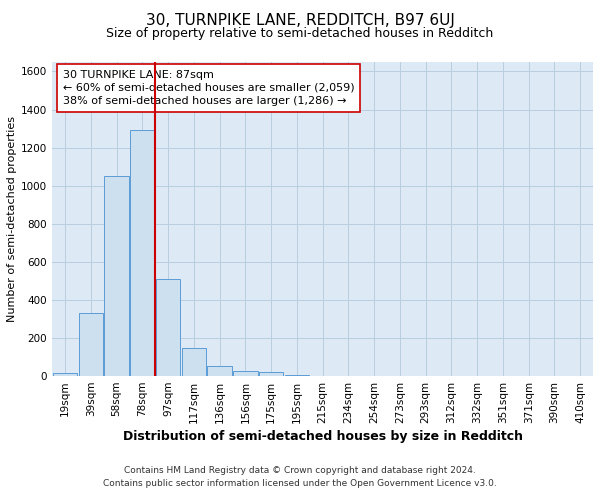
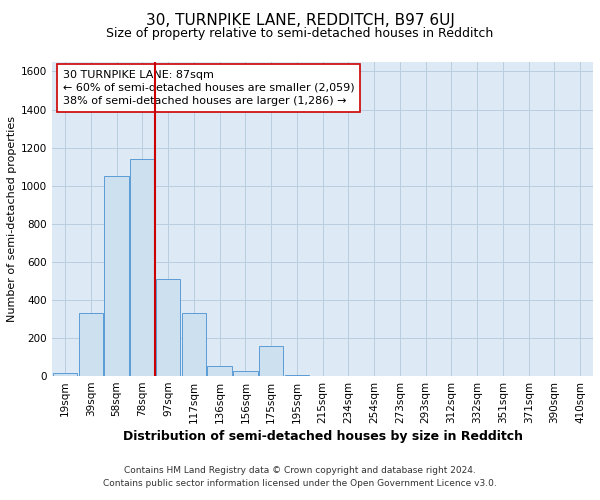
78sqm: 1300 -> 1140
117sqm: 150 -> 330
175sqm: 20 -> 160
